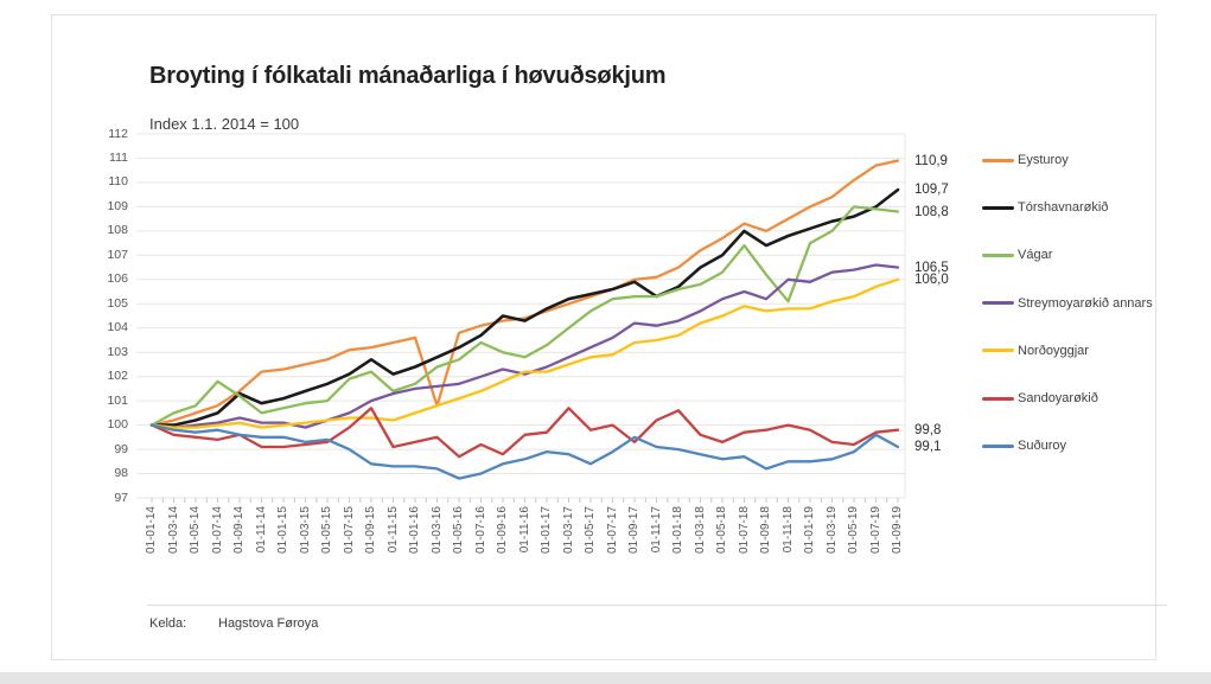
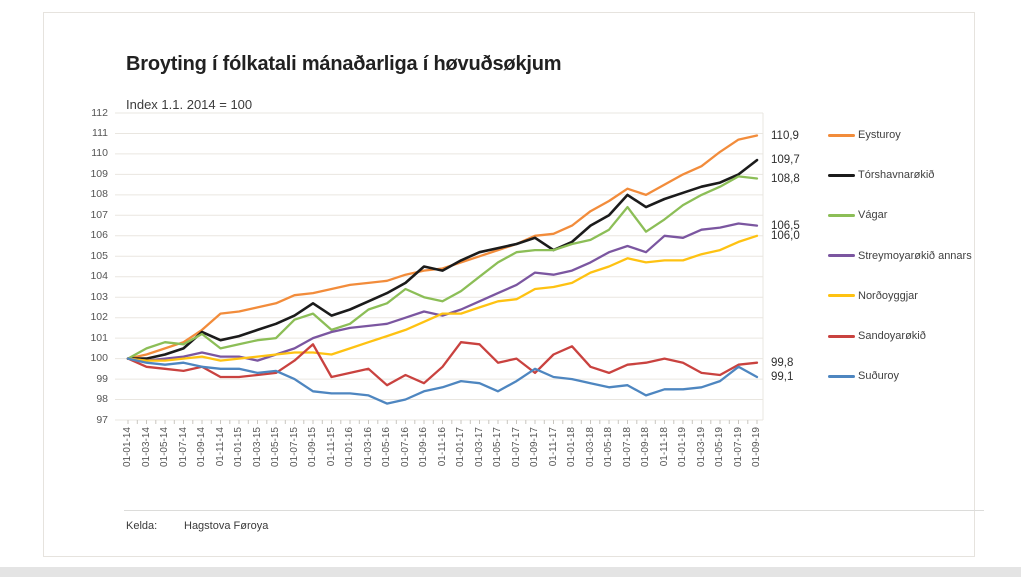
Vágar/01-07-14: 101.8 -> 100.7
Eysturoy/01-03-16: 100.8 -> 103.7
Sandoyarøkið/01-01-17: 99.7 -> 100.8
Vágar/01-11-18: 105.1 -> 106.8
Vágar/01-05-19: 109.0 -> 108.4
